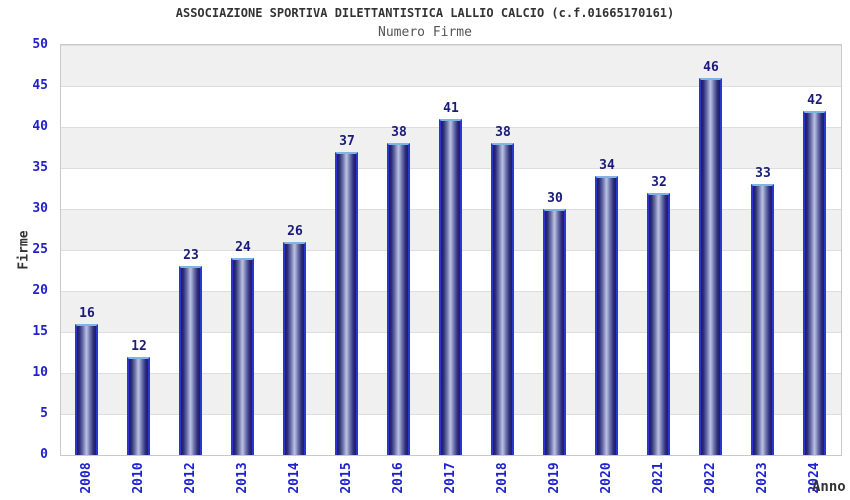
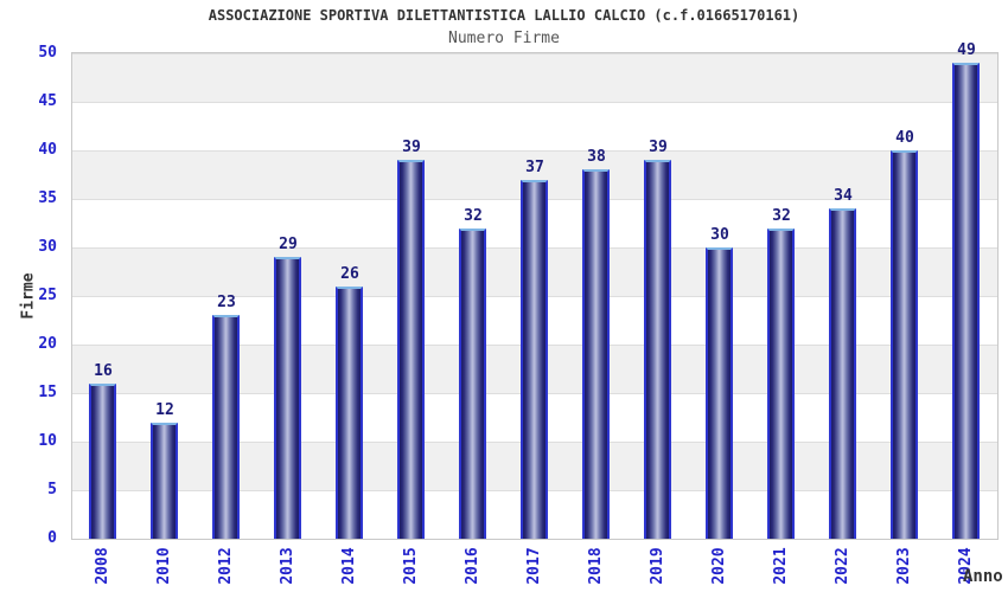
2013: 24 -> 29
2015: 37 -> 39
2016: 38 -> 32
2017: 41 -> 37
2019: 30 -> 39
2020: 34 -> 30
2022: 46 -> 34
2023: 33 -> 40
2024: 42 -> 49
